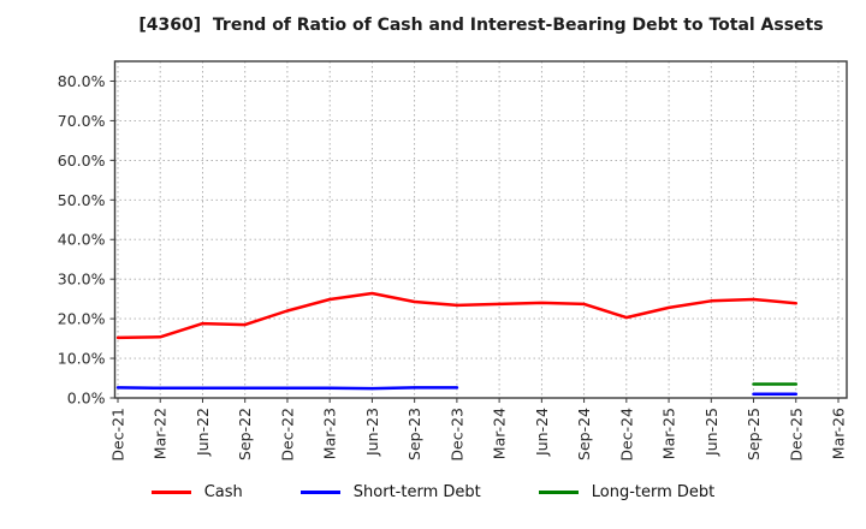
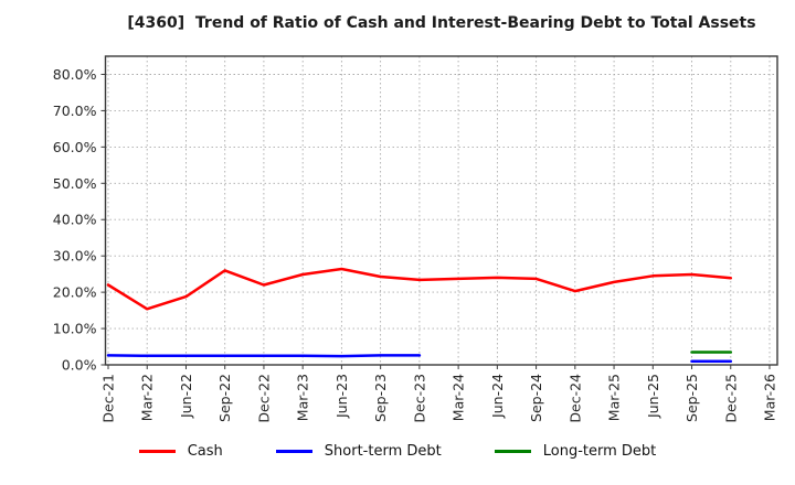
Cash/Dec-21: 15% -> 22%
Cash/Sep-22: 18% -> 26%
